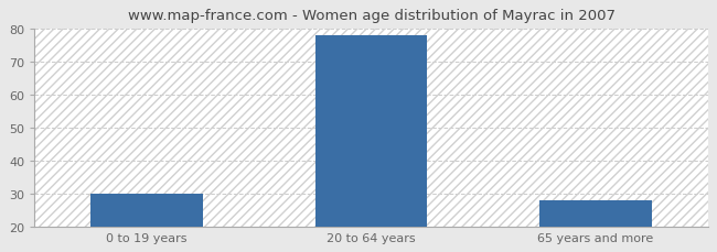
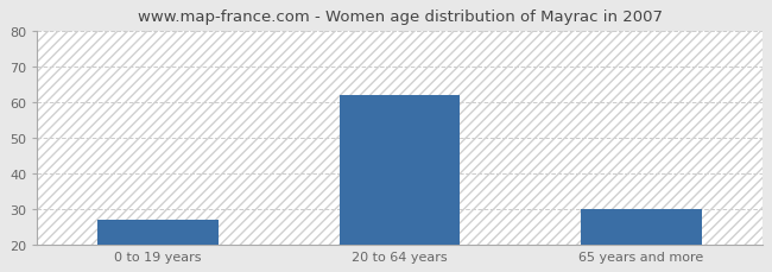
0 to 19 years: 30 -> 27
20 to 64 years: 78 -> 62
65 years and more: 28 -> 30
